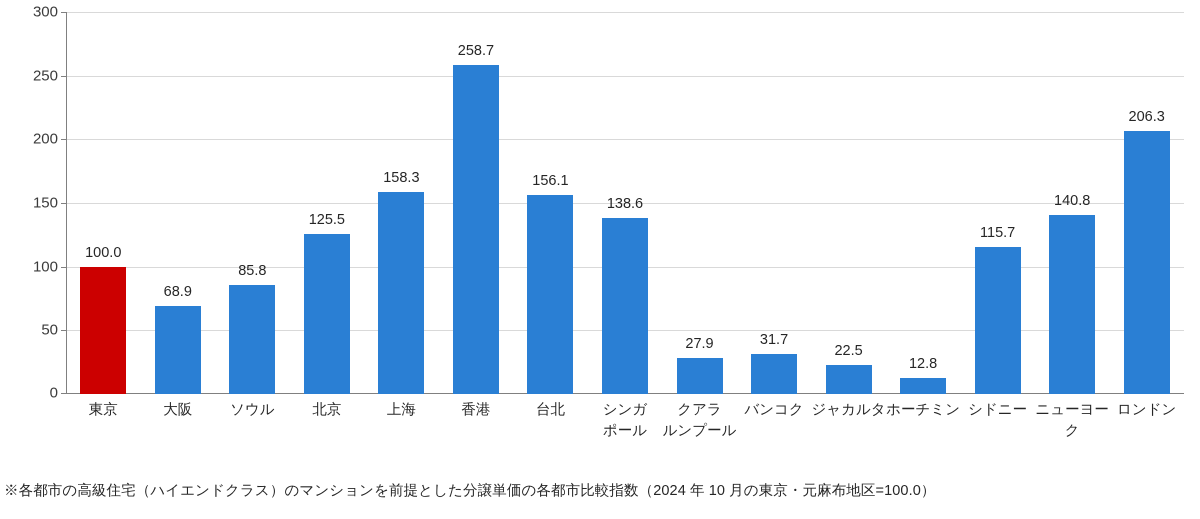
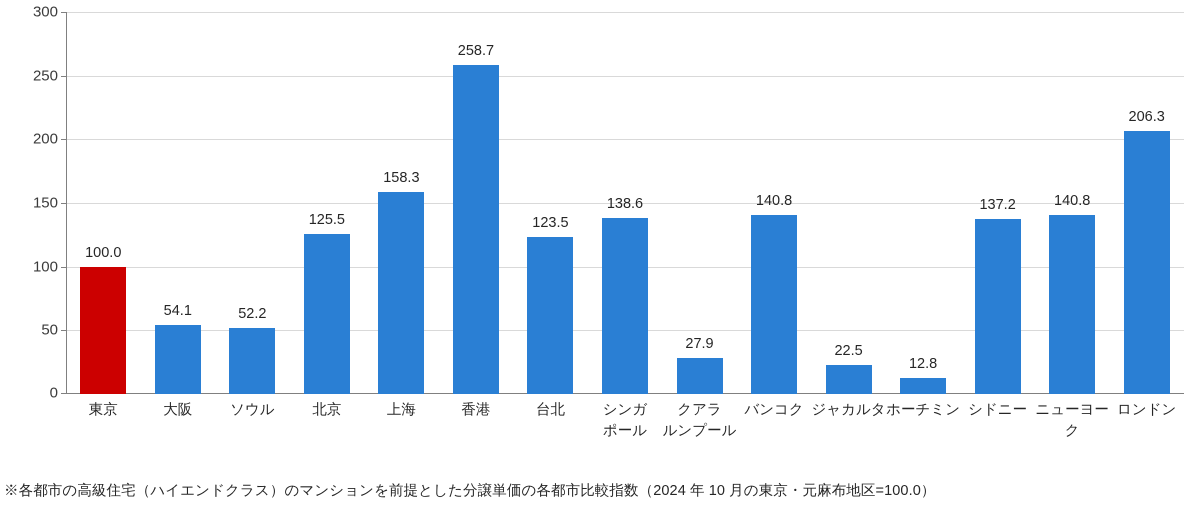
大阪: 68.9 -> 54.1
ソウル: 85.8 -> 52.2
台北: 156.1 -> 123.5
バンコク: 31.7 -> 140.8
シドニー: 115.7 -> 137.2
